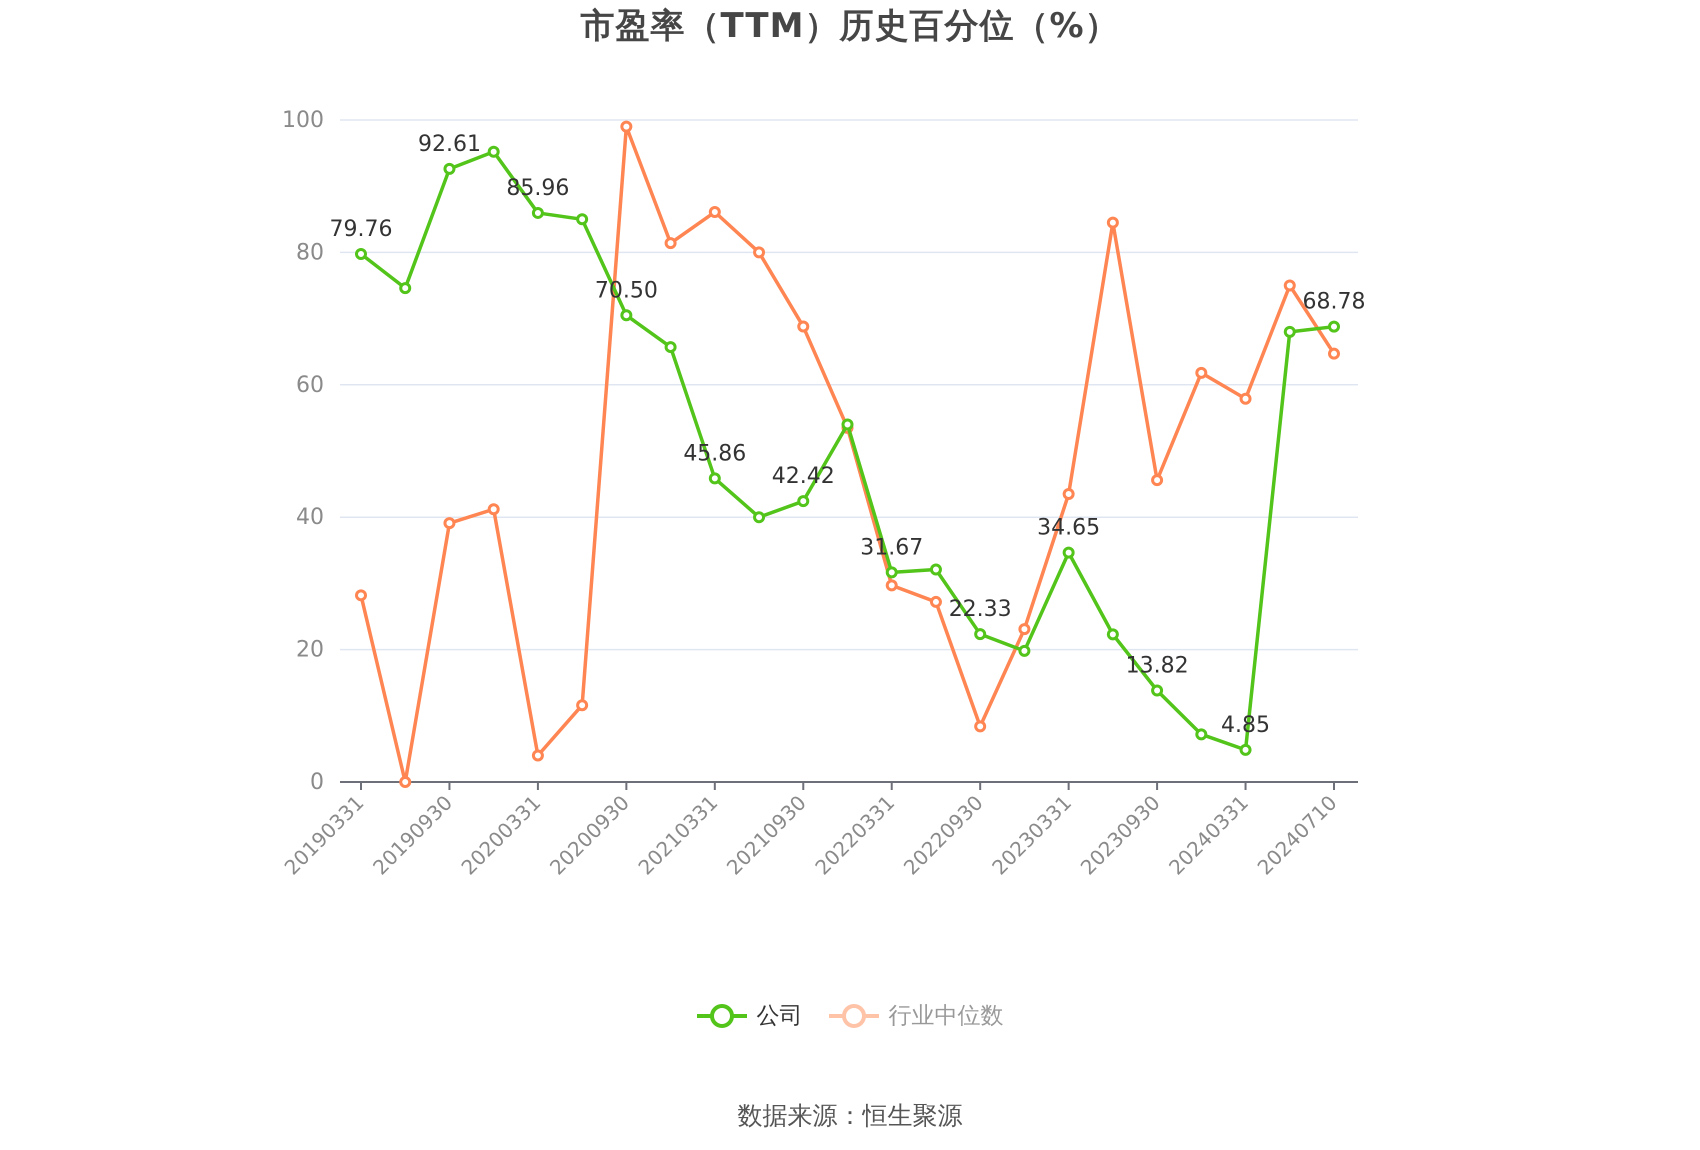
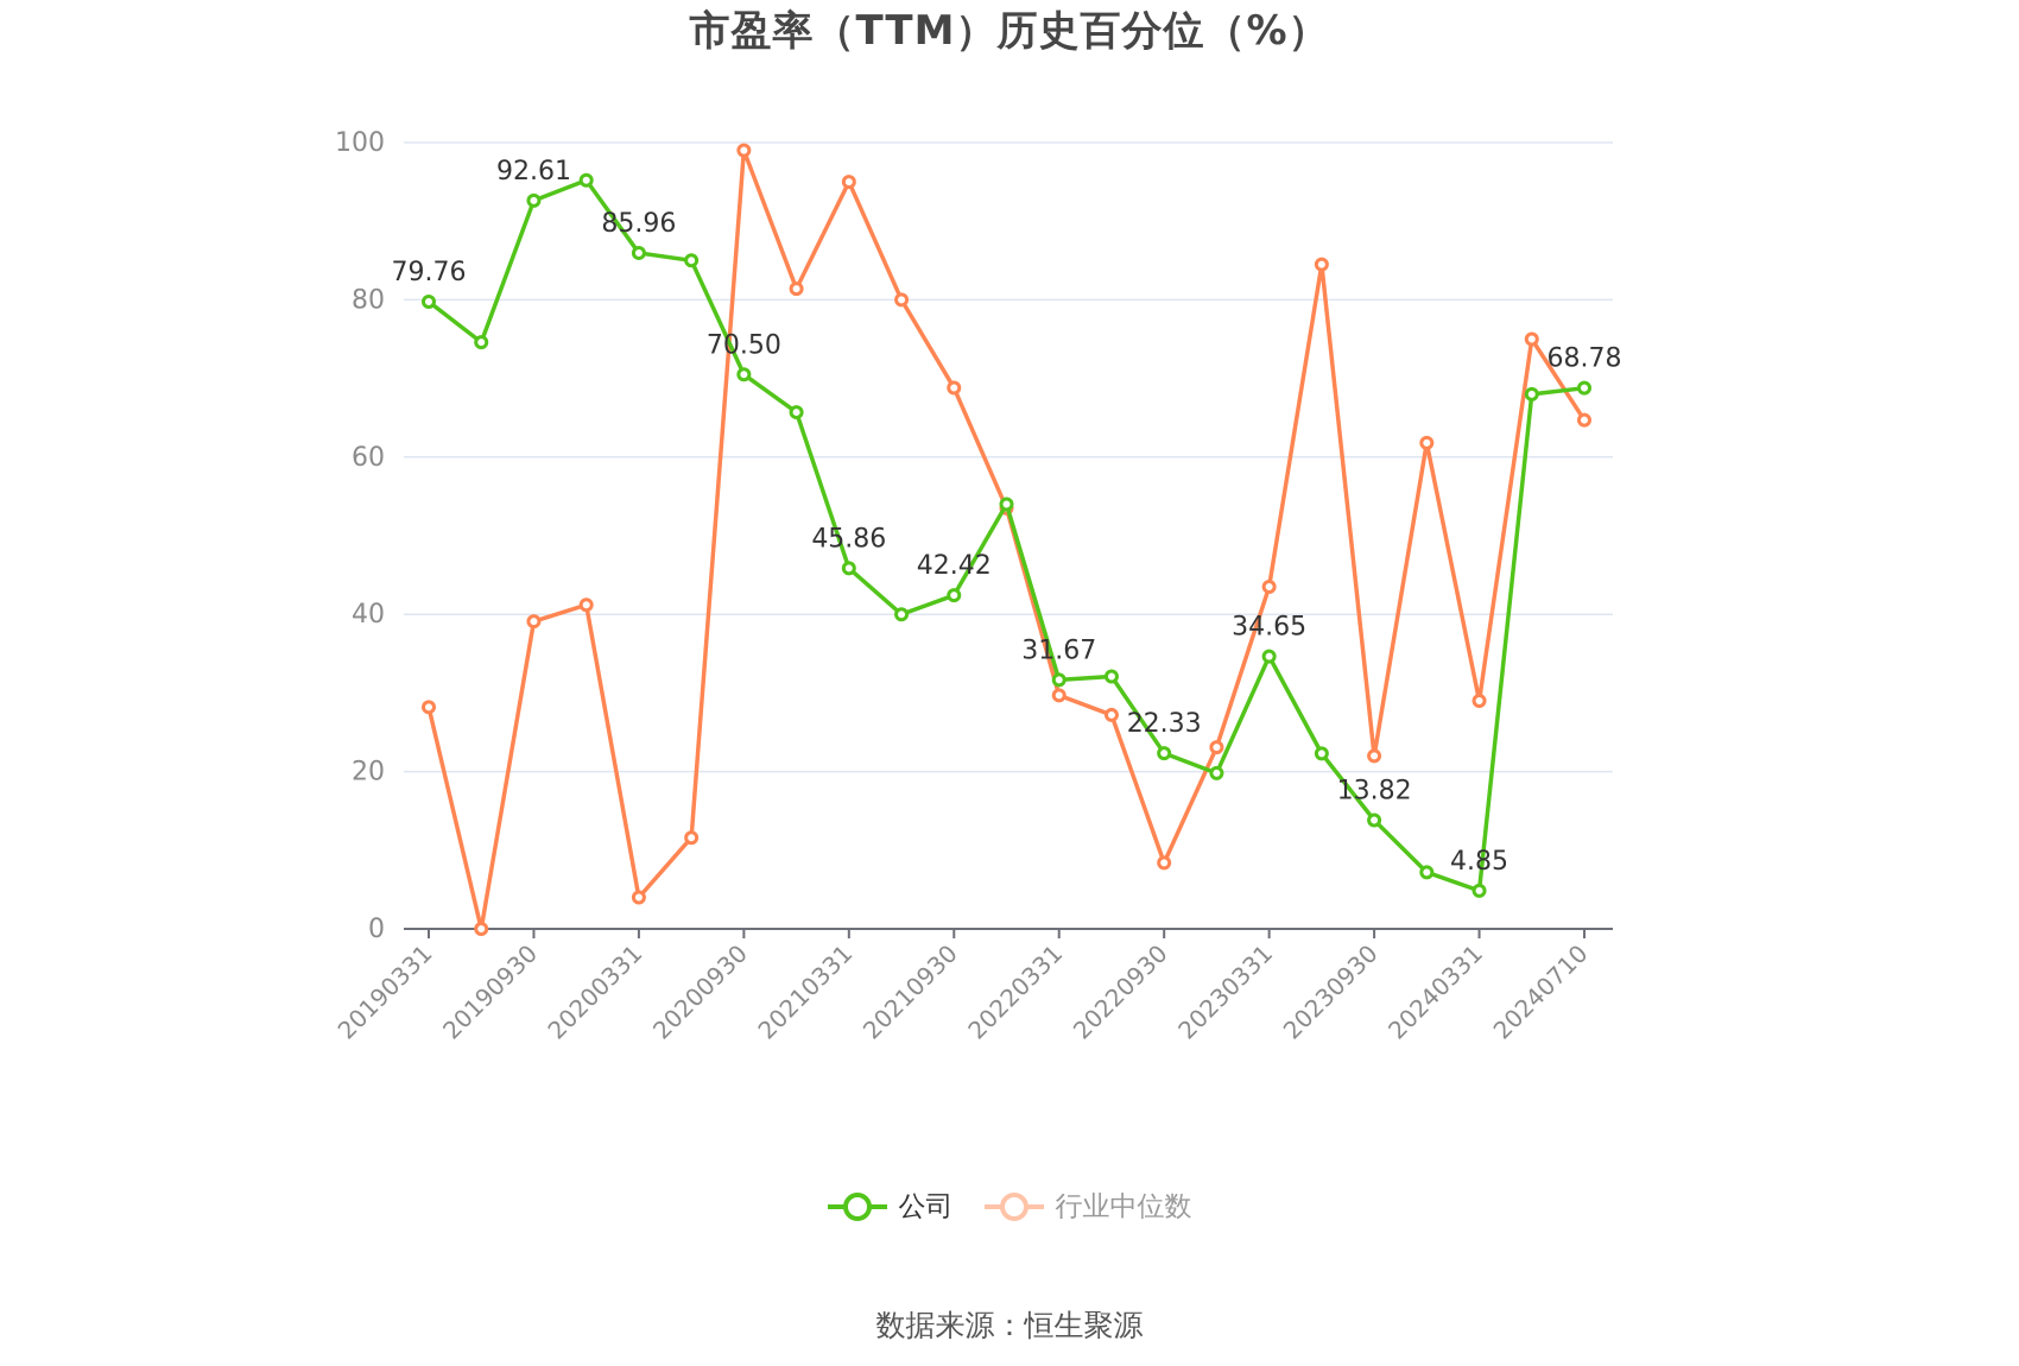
行业中位数/20210331: 86 -> 95
行业中位数/20230930: 46 -> 22
行业中位数/20240331: 58 -> 29
